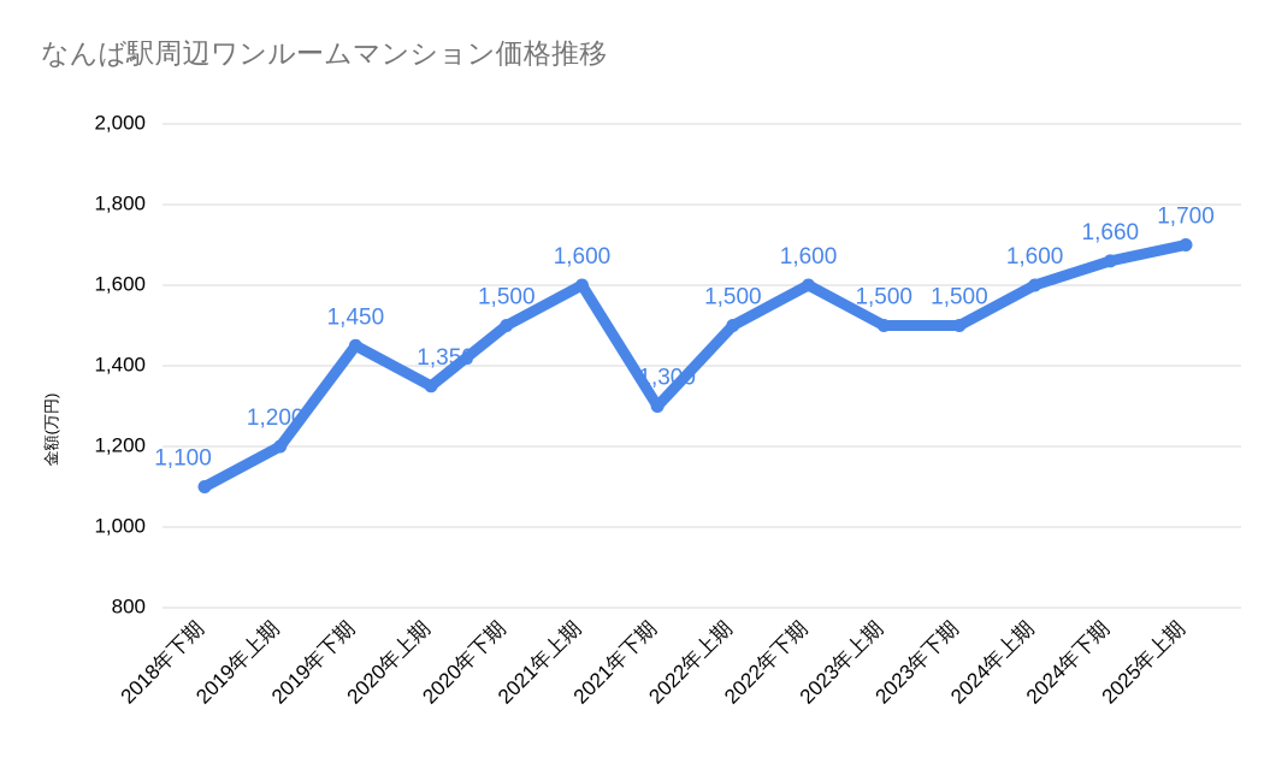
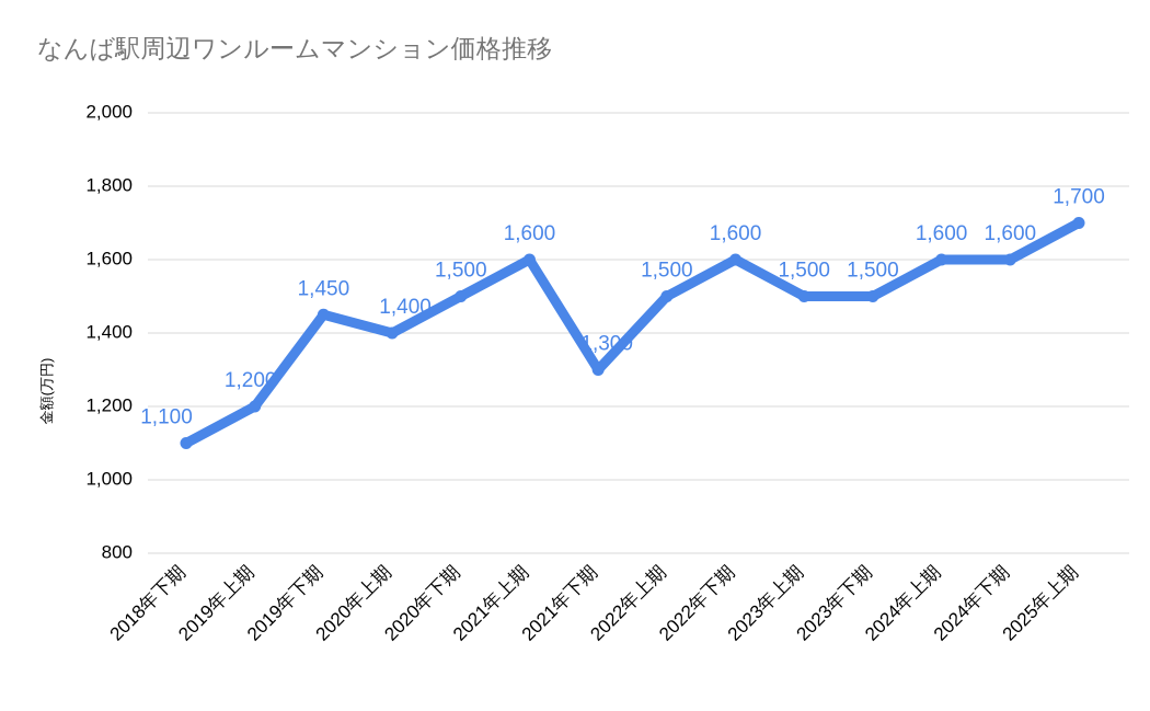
2020年上期: 1,350 -> 1,400
2024年下期: 1,660 -> 1,600
